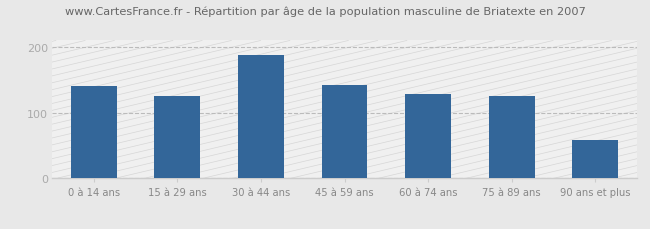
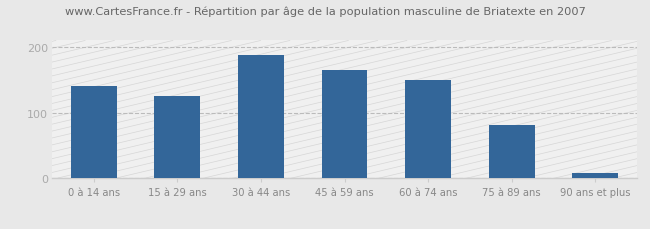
45 à 59 ans: 142 -> 165
60 à 74 ans: 128 -> 150
75 à 89 ans: 126 -> 82
90 ans et plus: 58 -> 8
